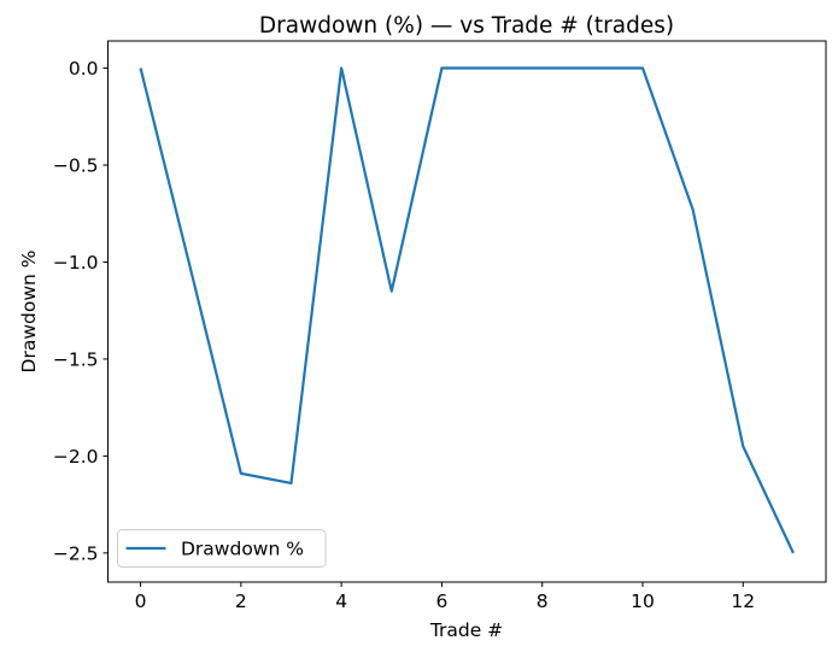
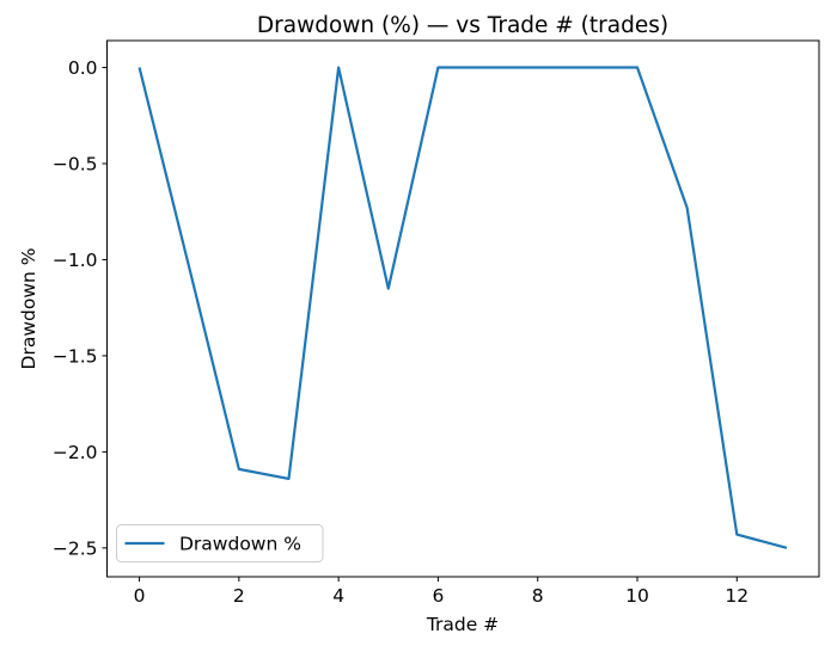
12: -1.95 -> -2.43
